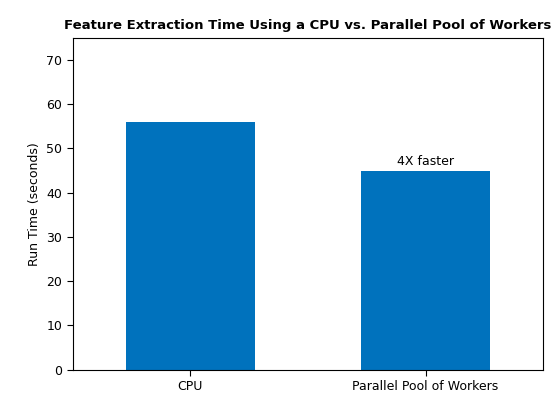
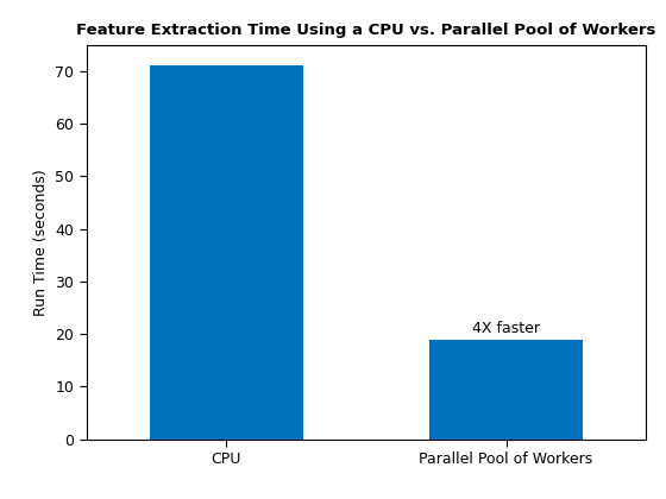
CPU: 56 -> 71
Parallel Pool of Workers: 45 -> 19
